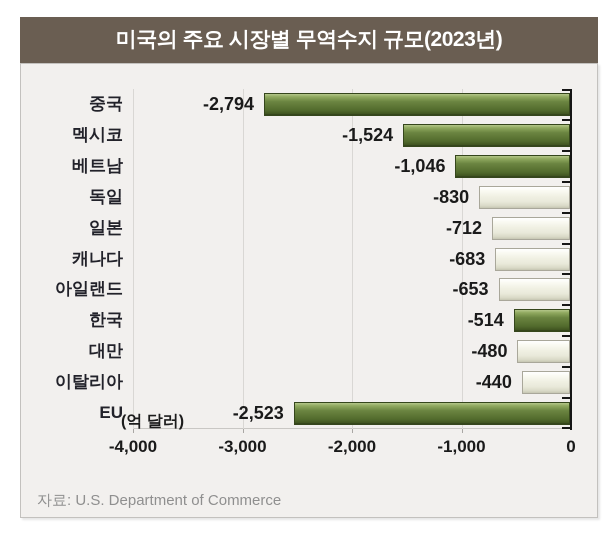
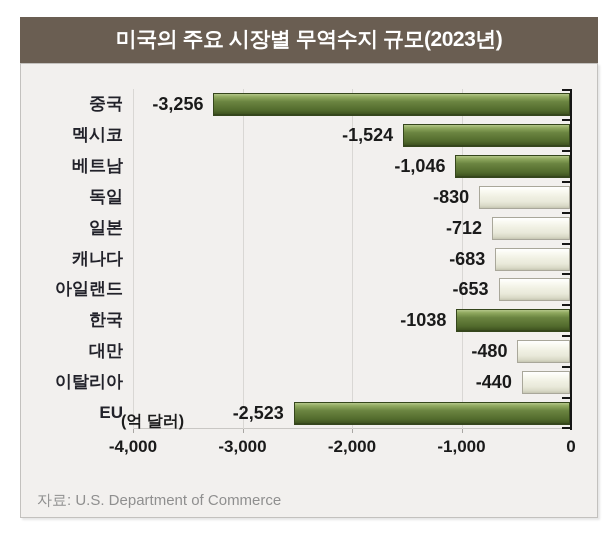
중국: -2,794 -> -3,256
한국: -514 -> -1038
